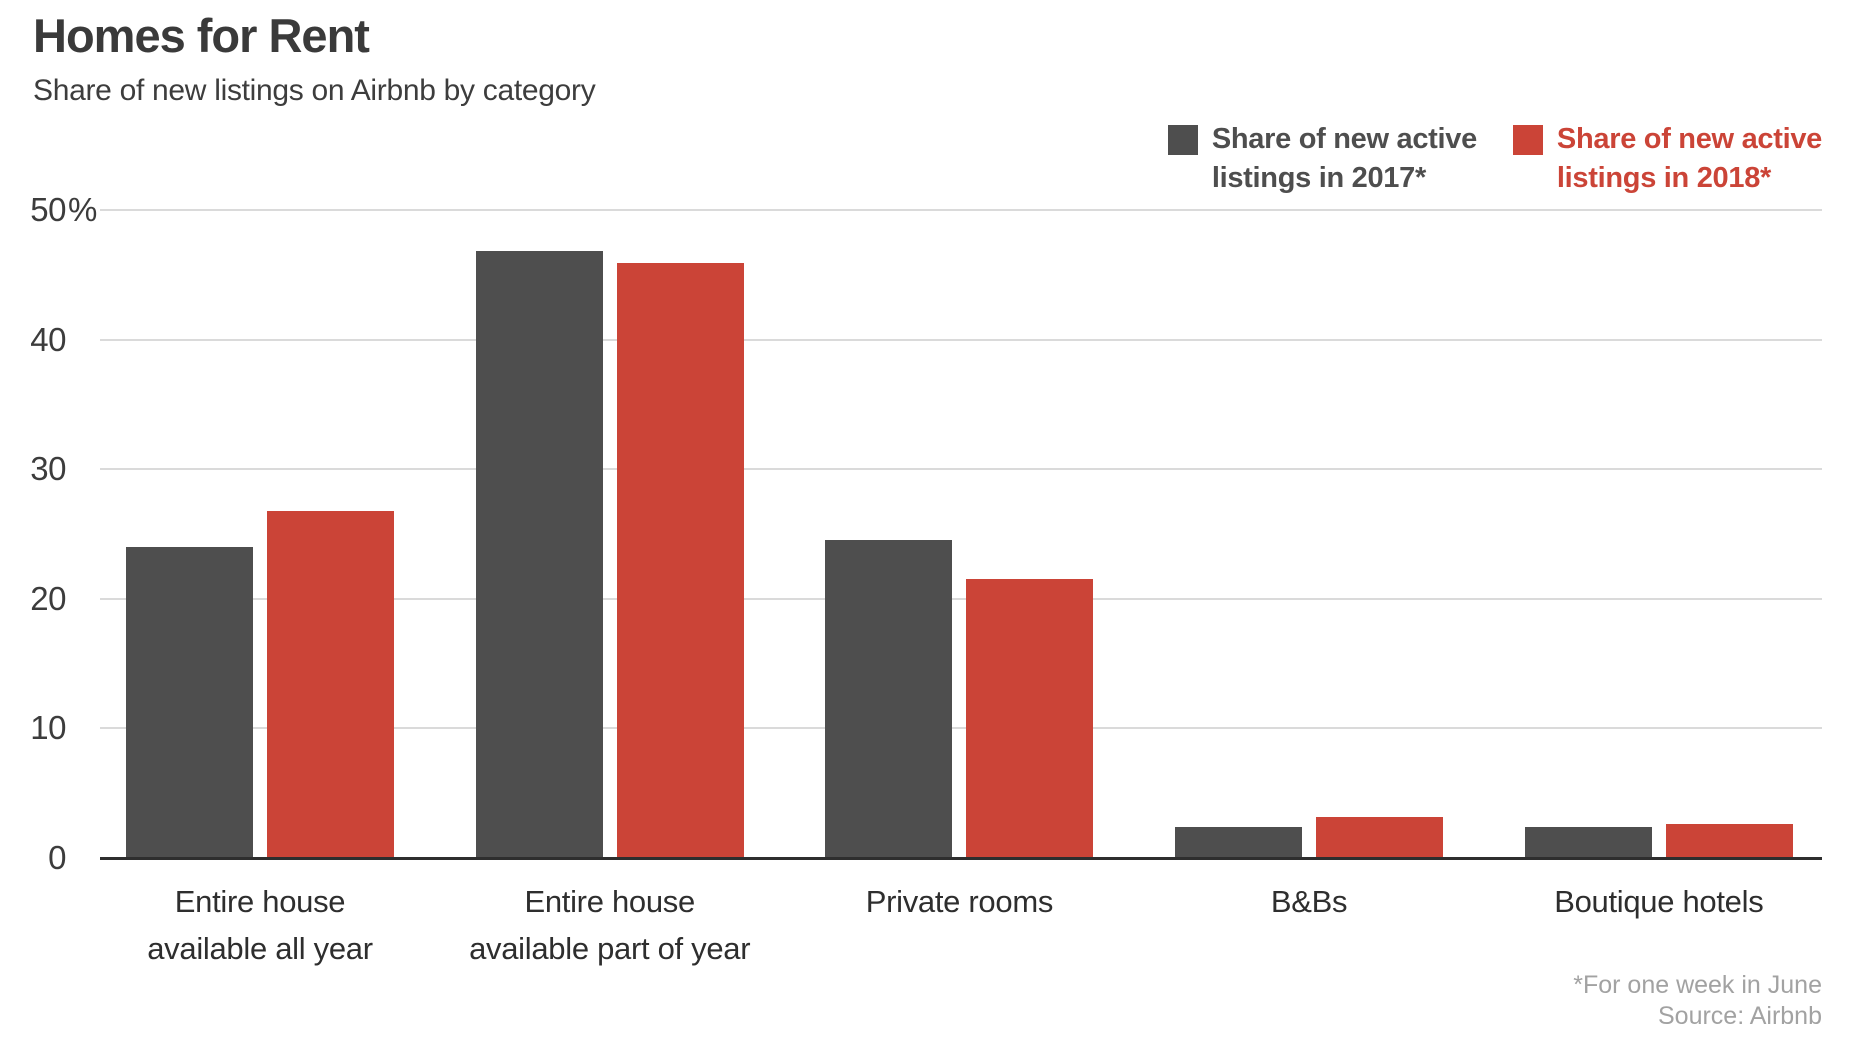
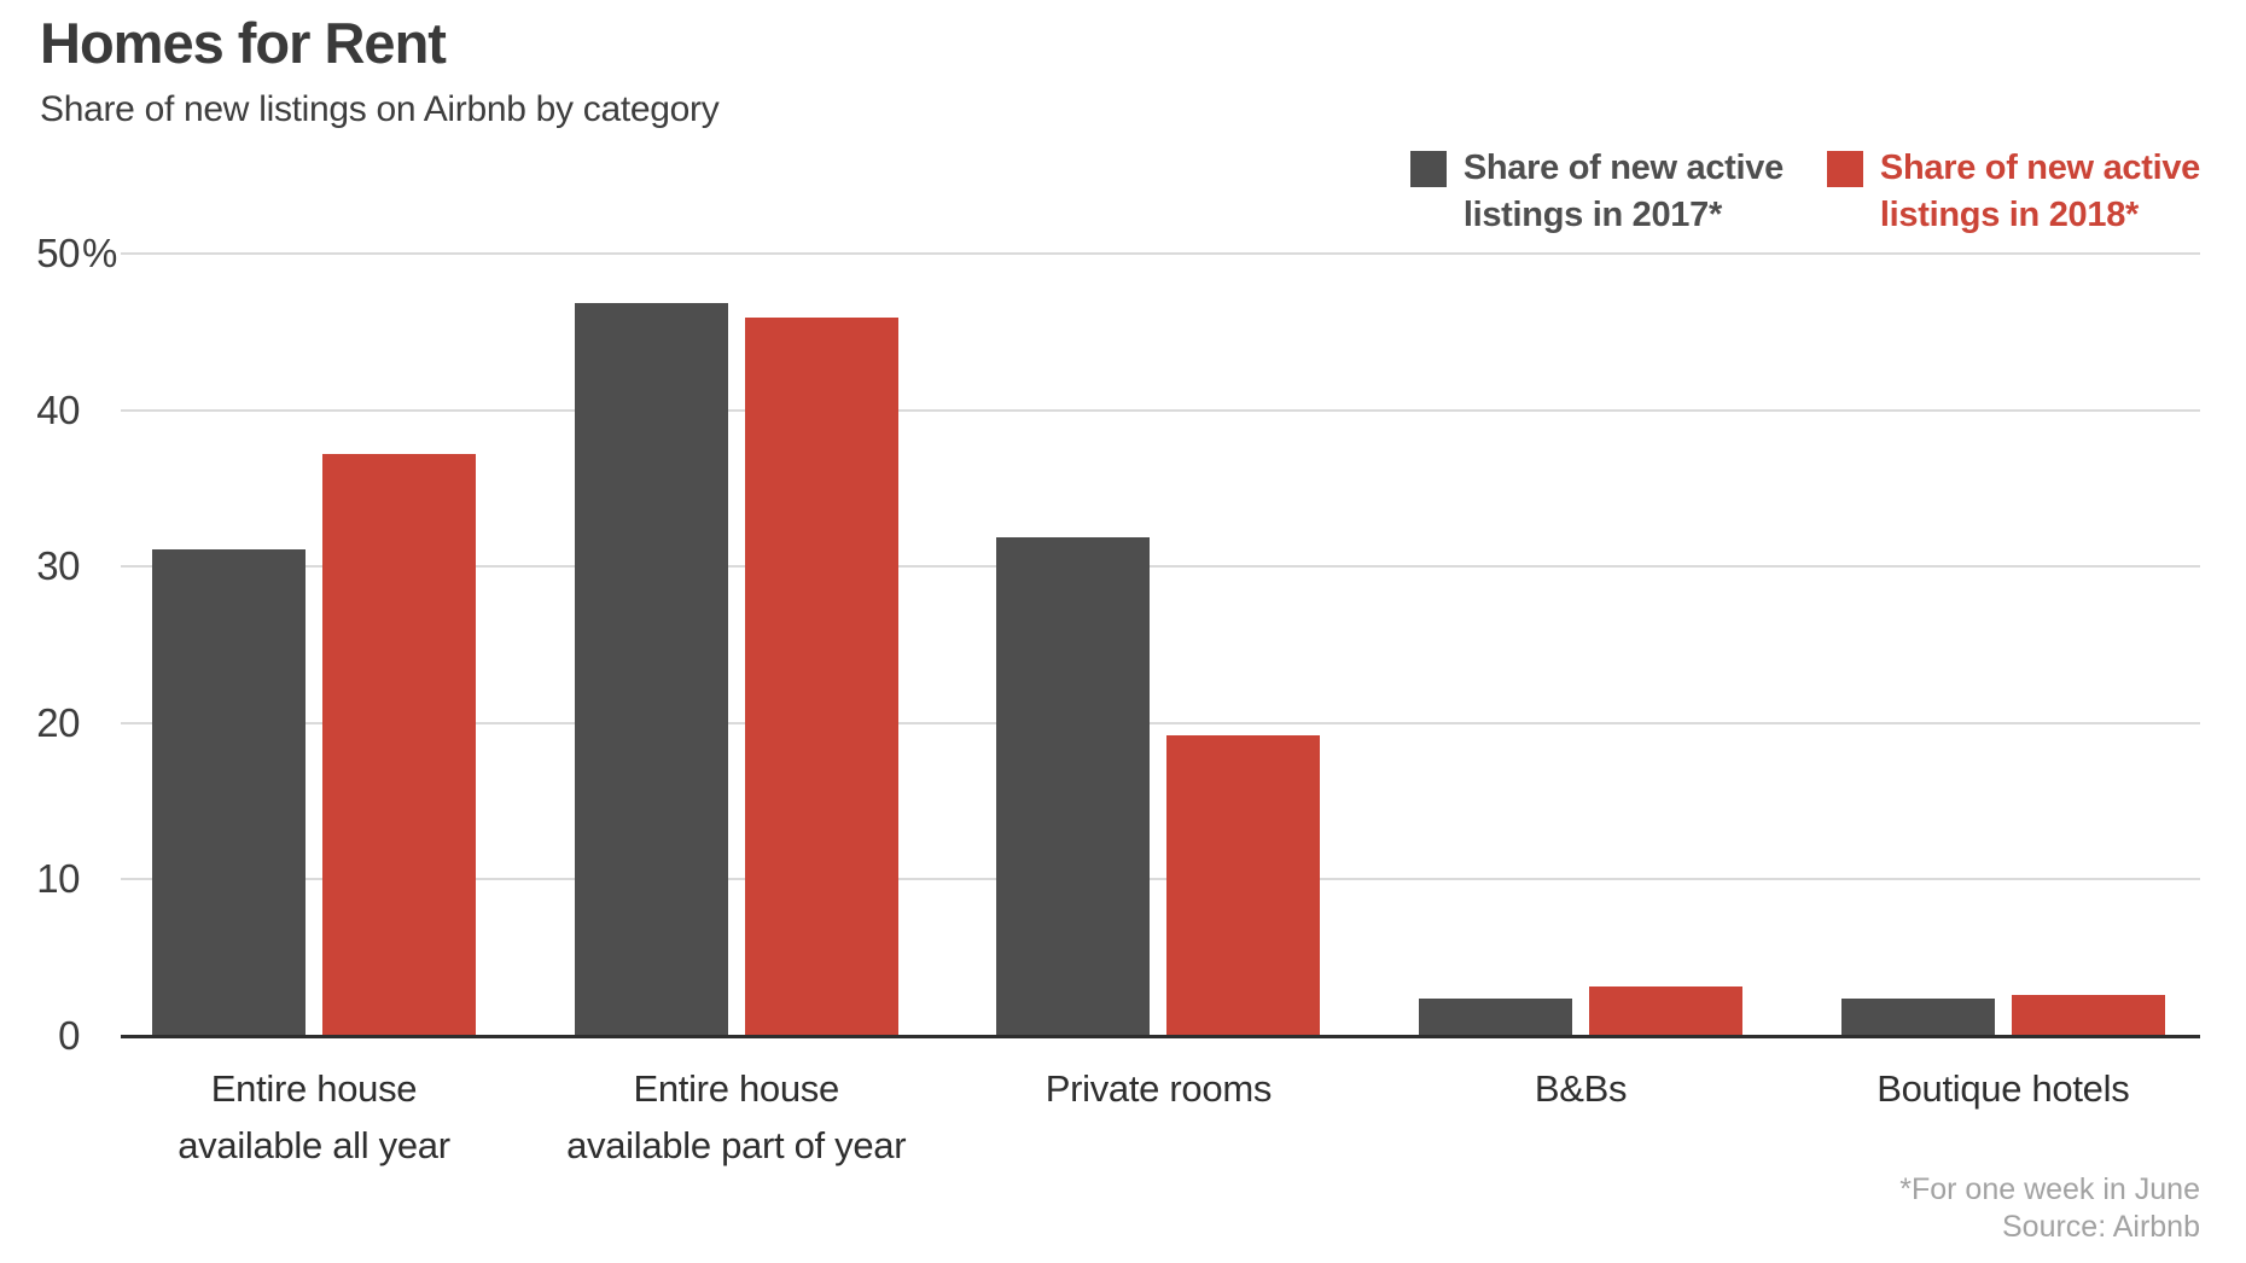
Share of new active listings in 2017*/Entire house available all year: 24.0 -> 31.1
Share of new active listings in 2018*/Entire house available all year: 26.8 -> 37.2
Share of new active listings in 2017*/Private rooms: 24.5 -> 31.9
Share of new active listings in 2018*/Private rooms: 21.5 -> 19.2
